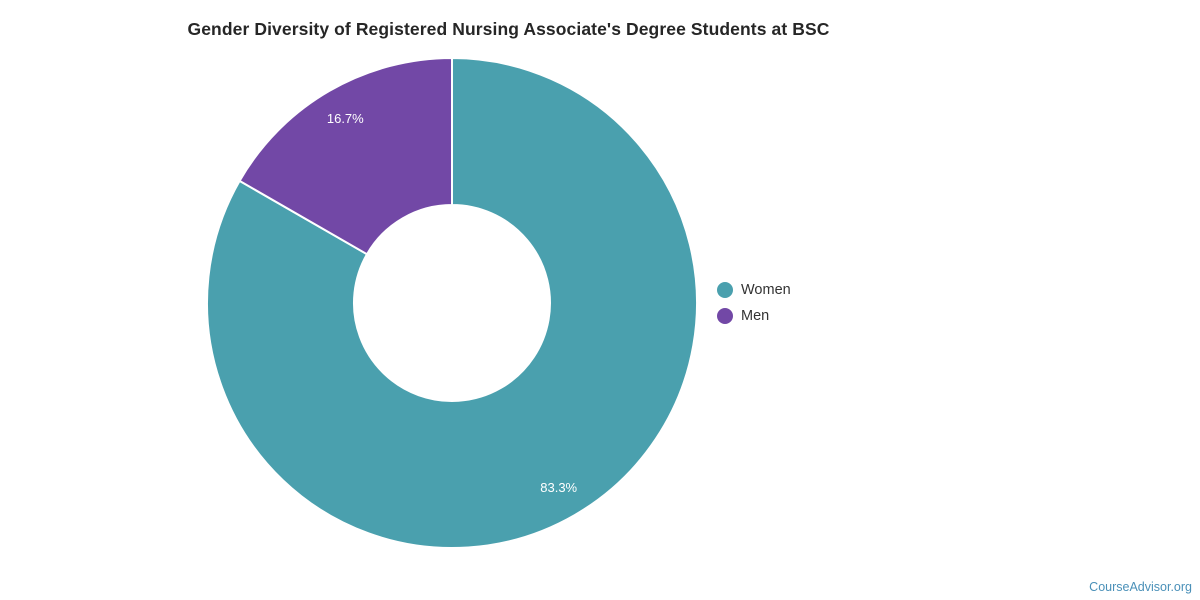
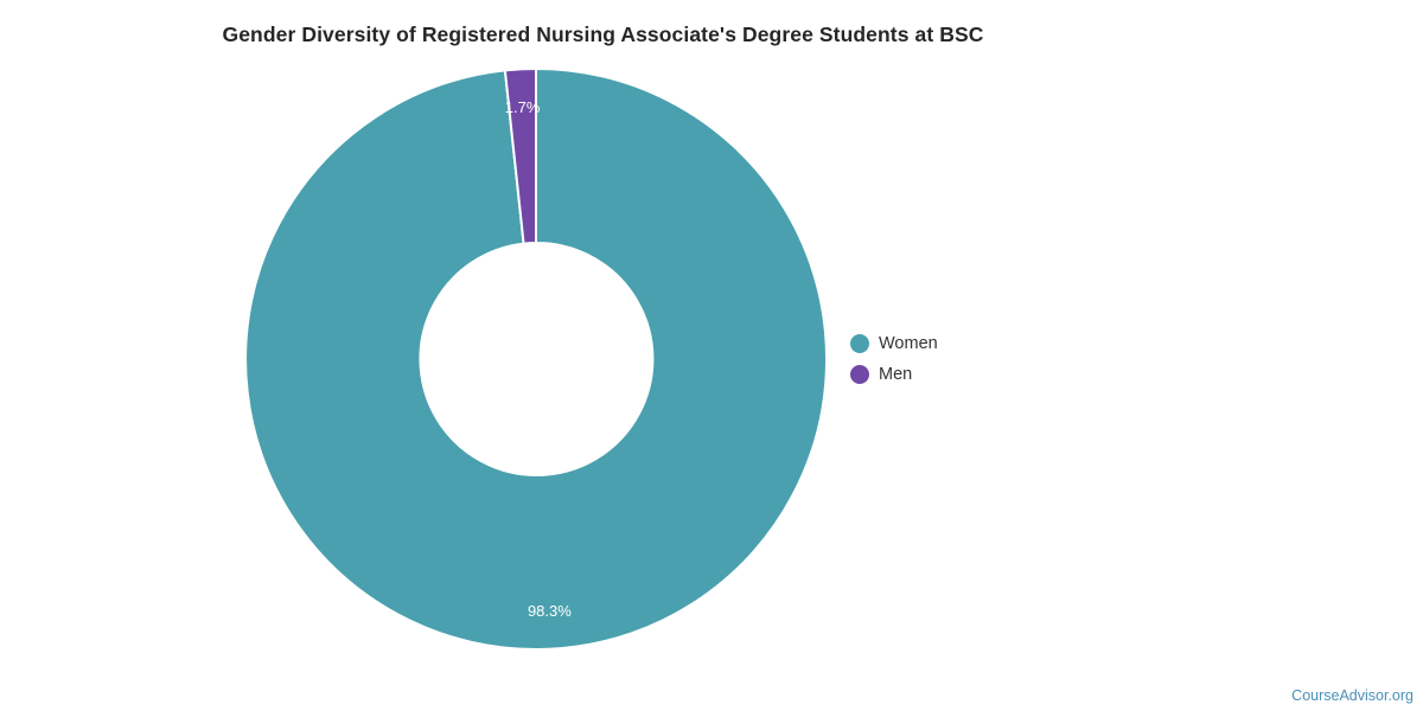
Women: 83.3% -> 98.3%
Men: 16.7% -> 1.7%
